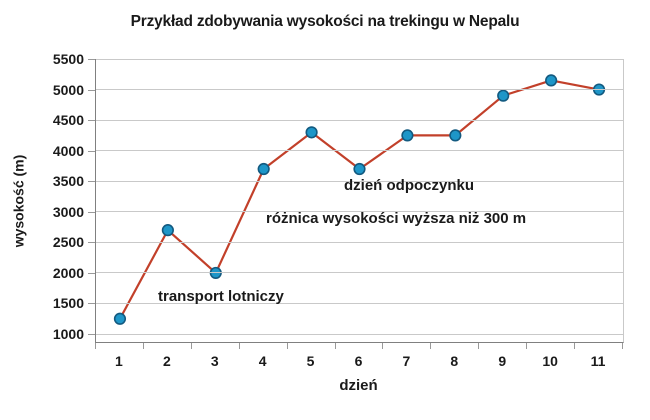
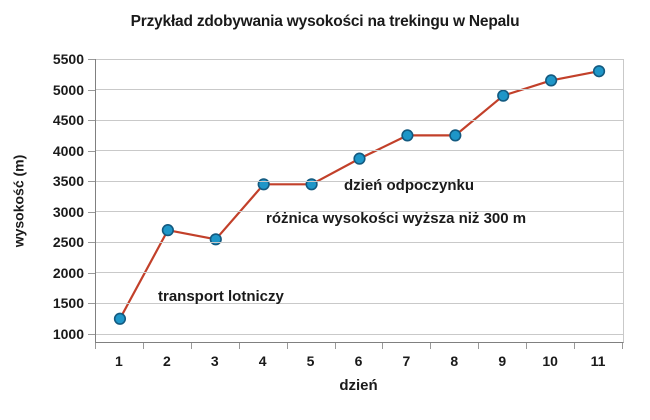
3: 2000 -> 2600
4: 3700 -> 3400
5: 4300 -> 3400
6: 3700 -> 3900
11: 5000 -> 5300
